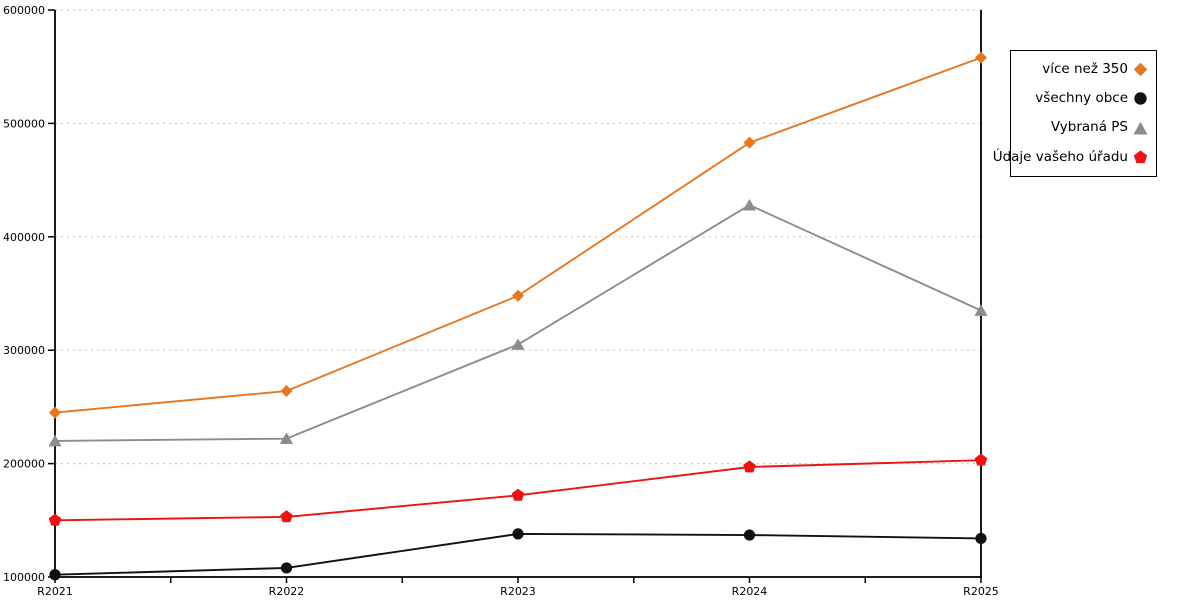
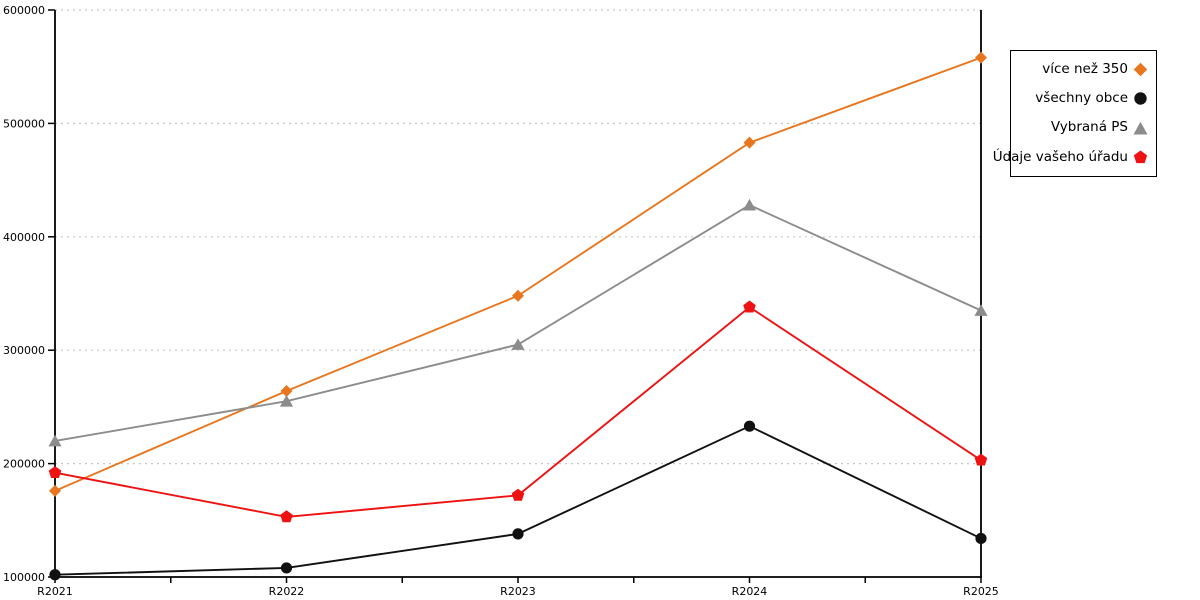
více než 350/R2021: 245000 -> 176000
Údaje vašeho úřadu/R2021: 150000 -> 192000
Vybraná PS/R2022: 222000 -> 255000
všechny obce/R2024: 137000 -> 233000
Údaje vašeho úřadu/R2024: 197000 -> 338000
